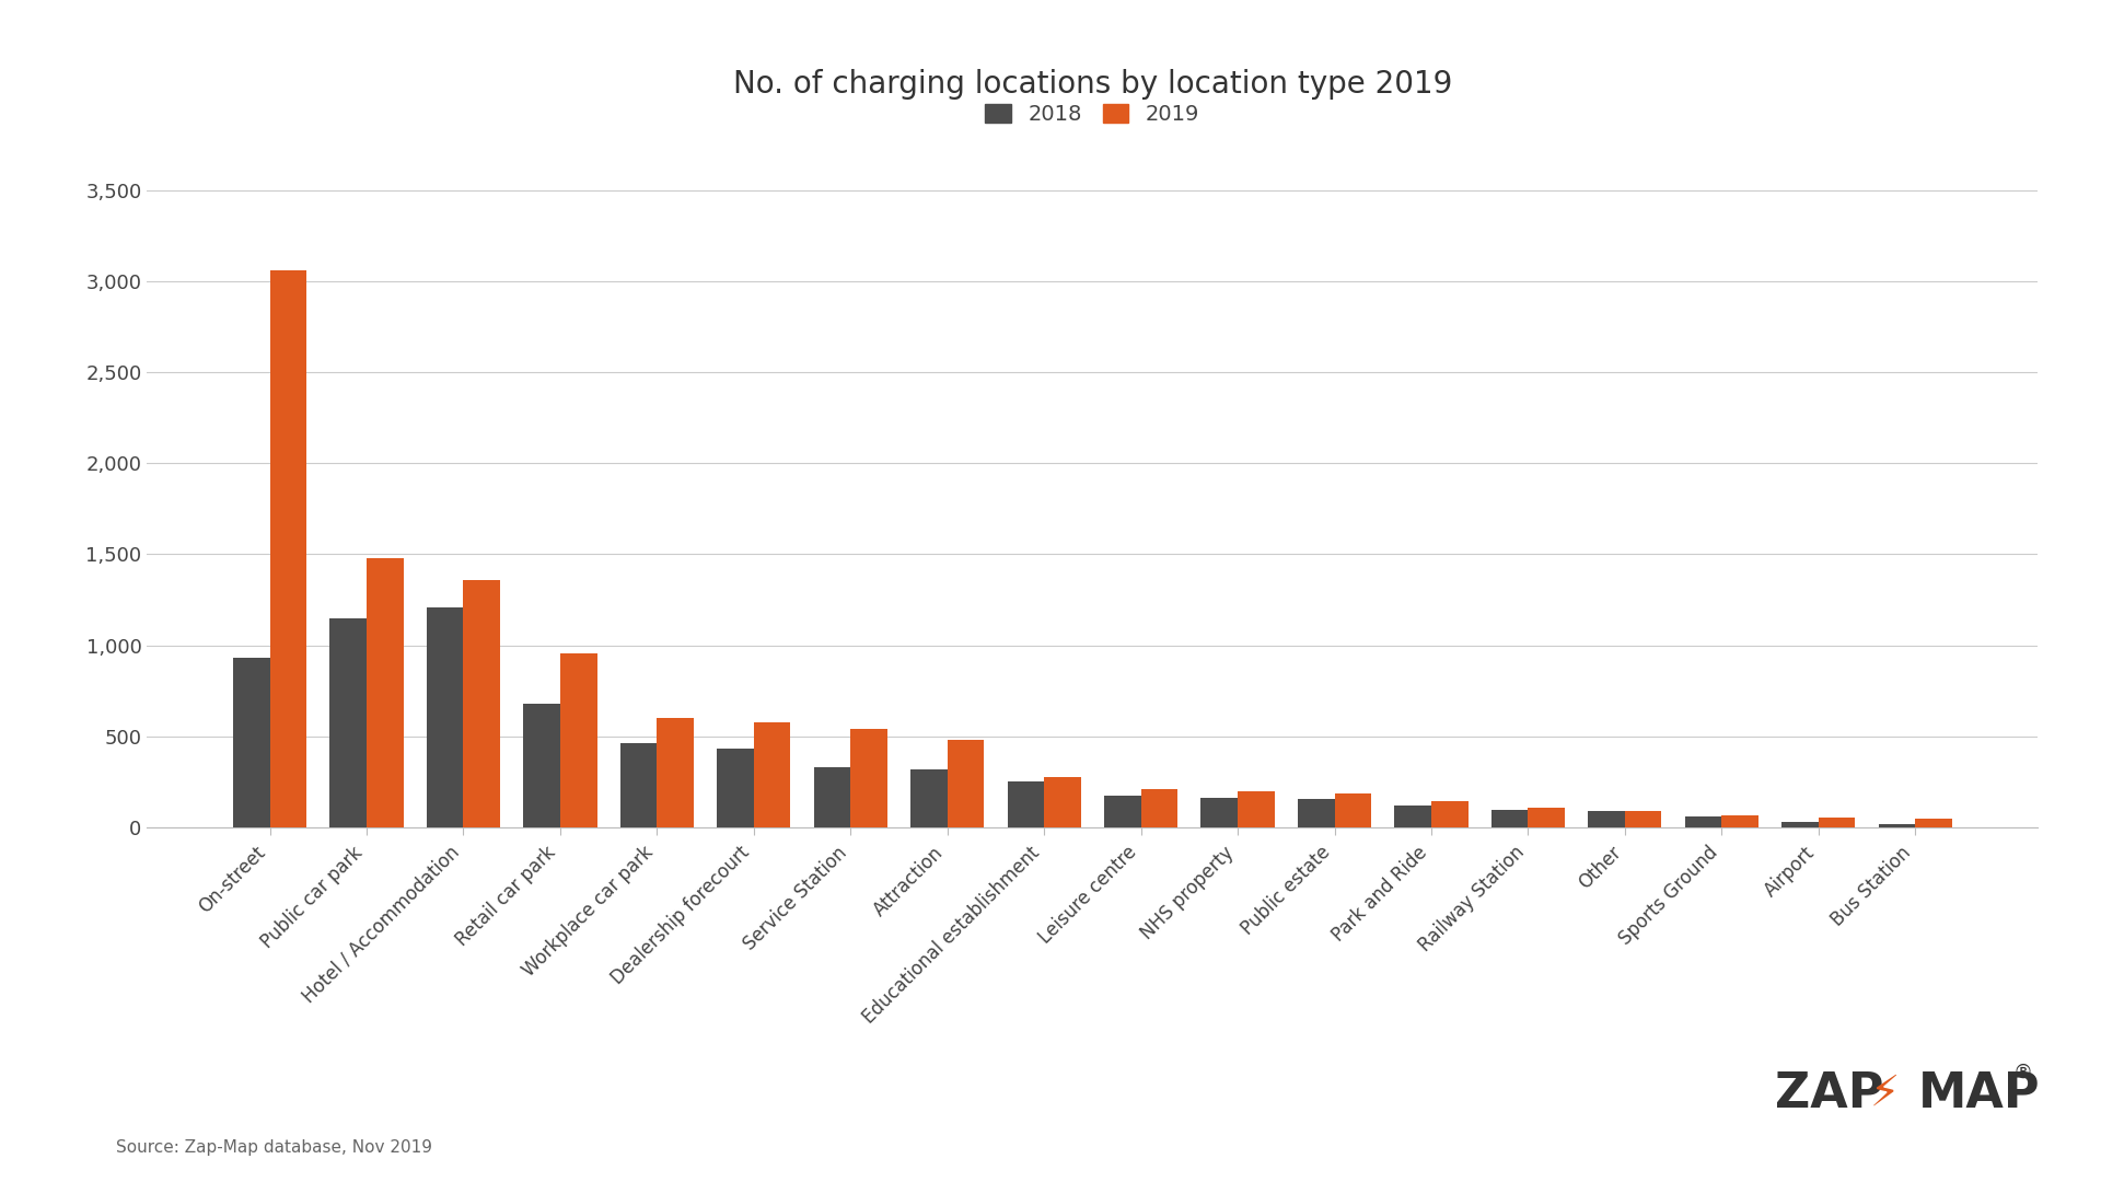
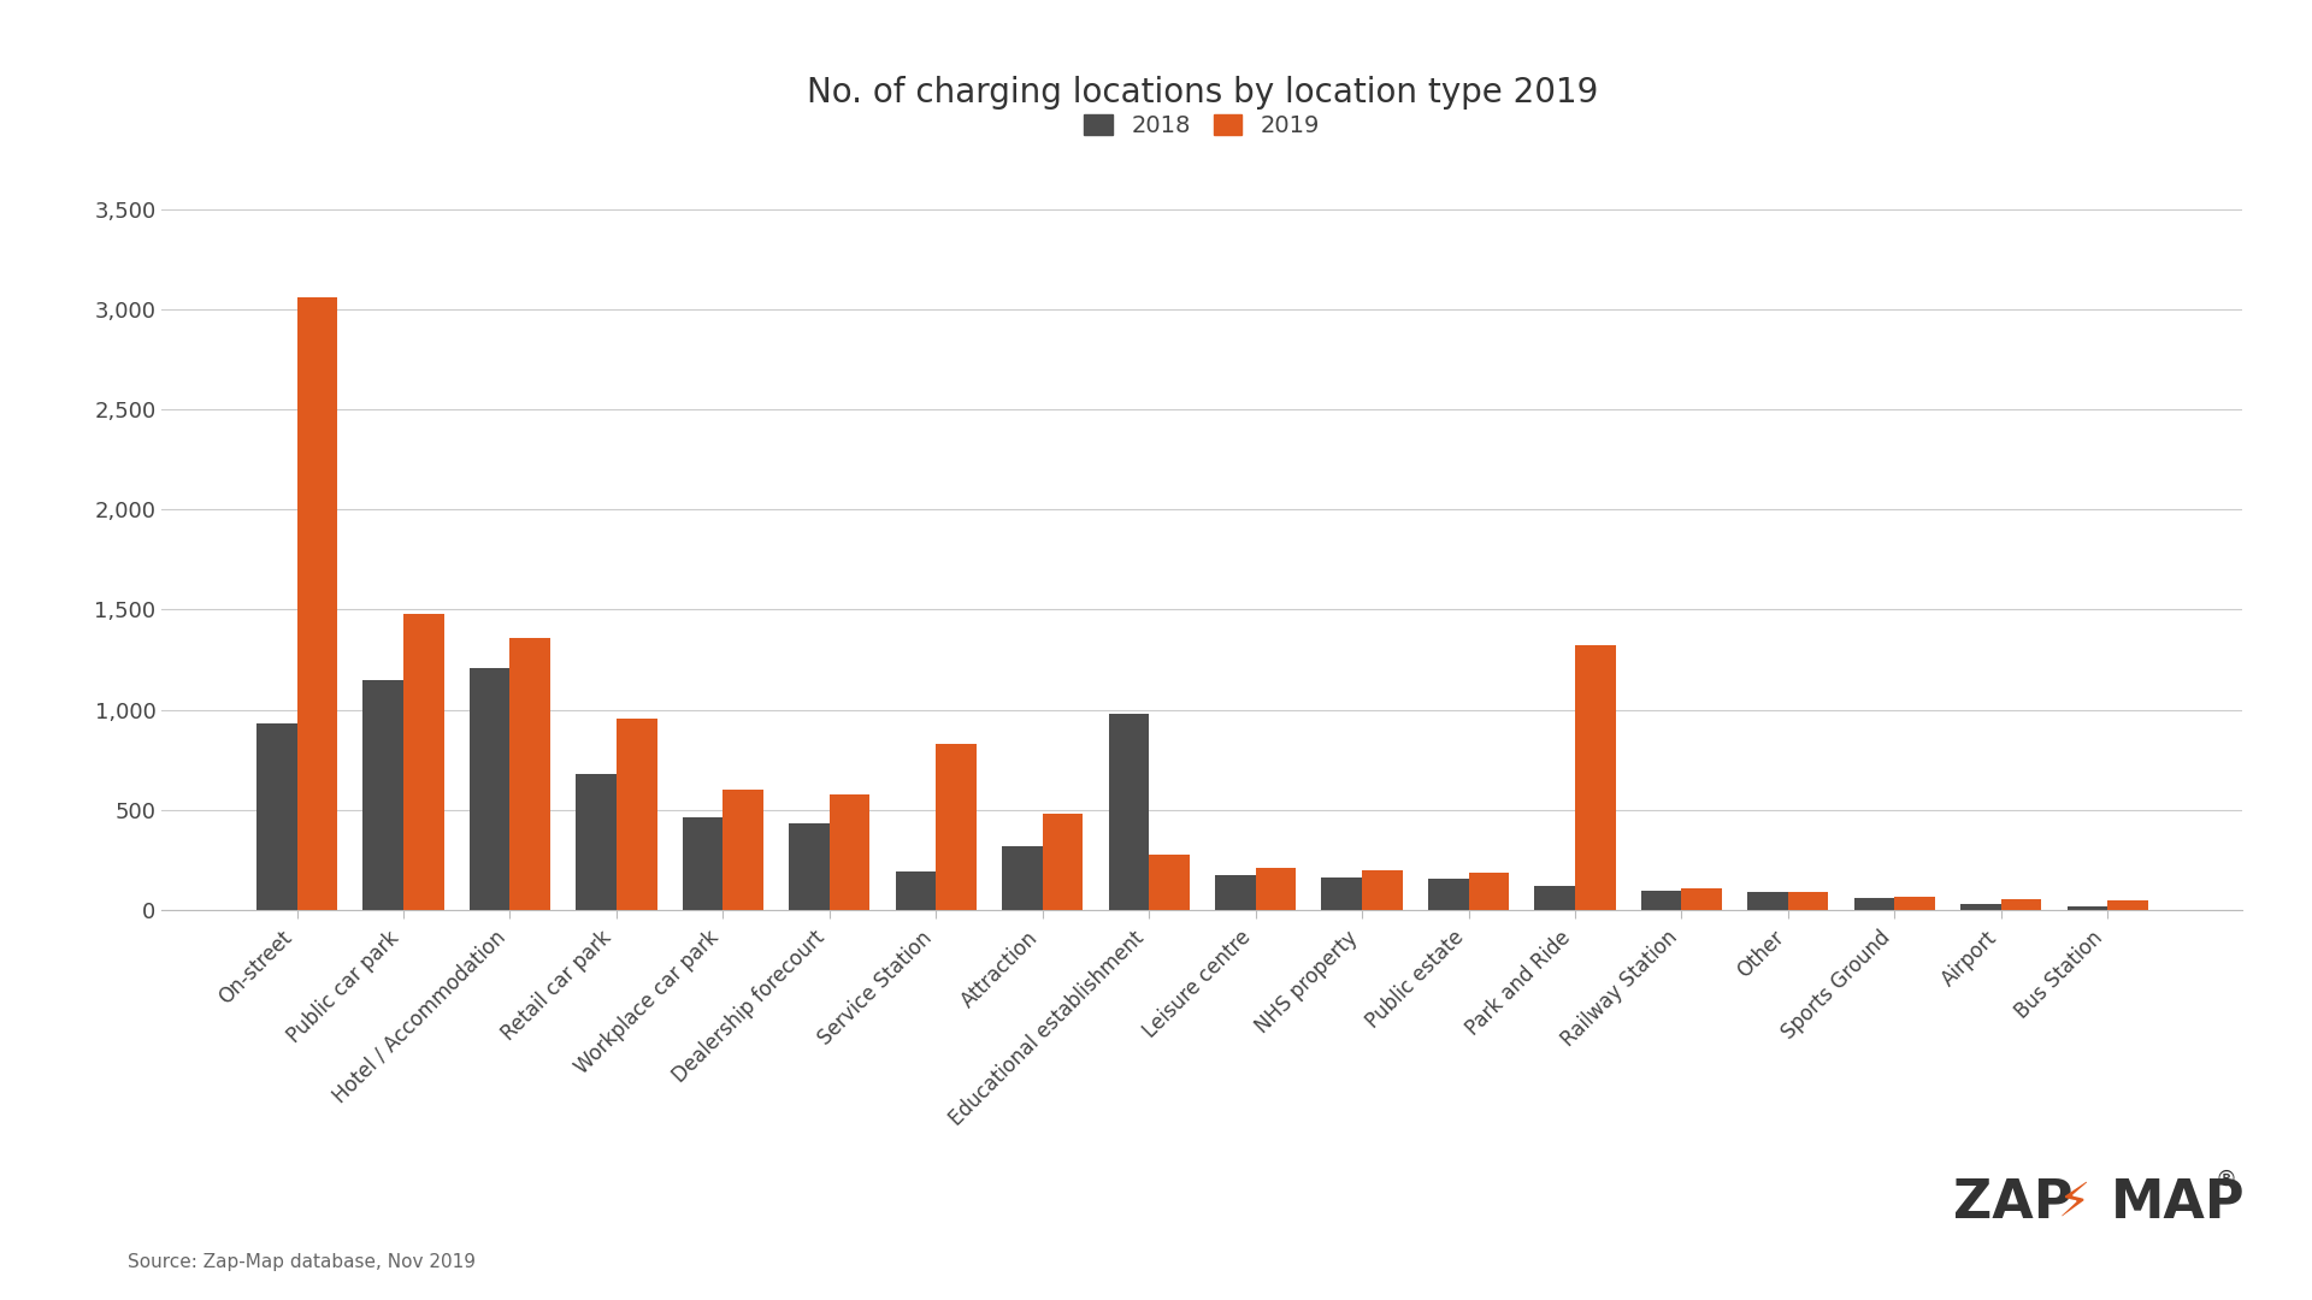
2018/Service Station: 330 -> 190
2019/Service Station: 540 -> 830
2018/Educational establishment: 260 -> 980
2019/Park and Ride: 140 -> 1,320
